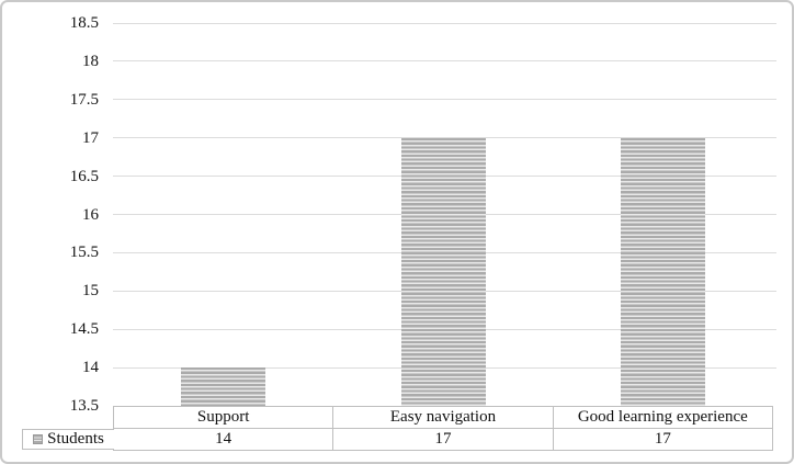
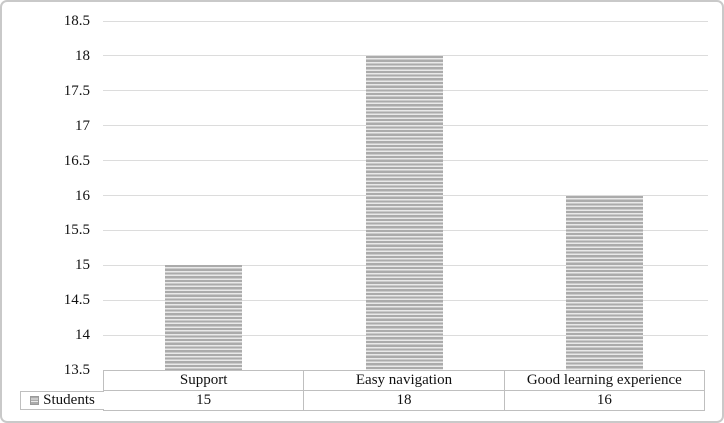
Support: 14 -> 15
Easy navigation: 17 -> 18
Good learning experience: 17 -> 16
